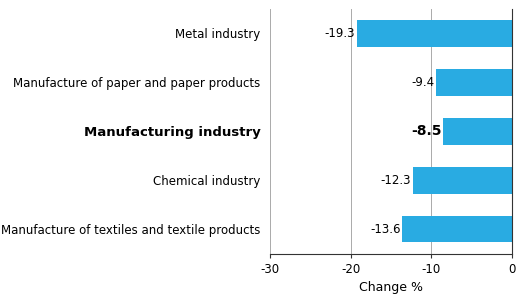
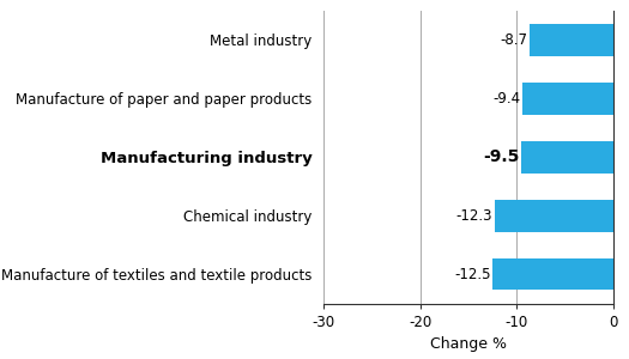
Metal industry: -19.3 -> -8.7
Manufacturing industry: -8.5 -> -9.5
Manufacture of textiles and textile products: -13.6 -> -12.5
